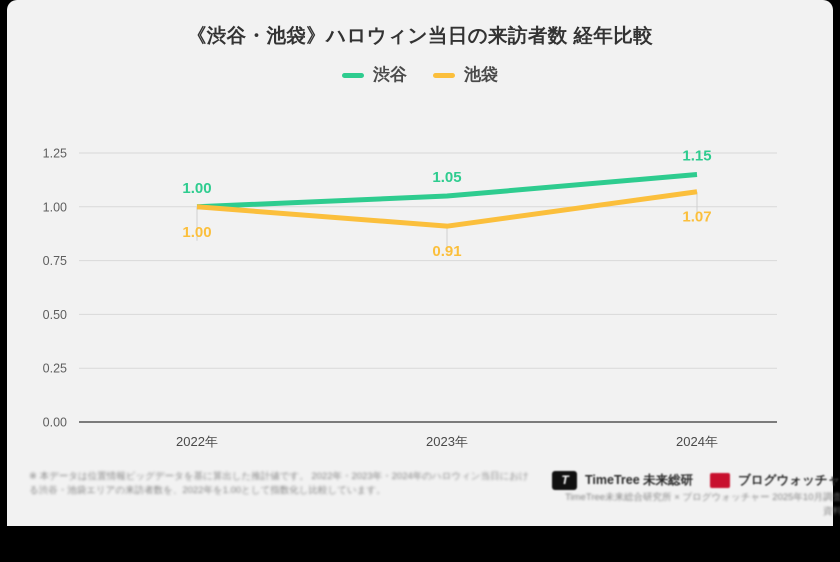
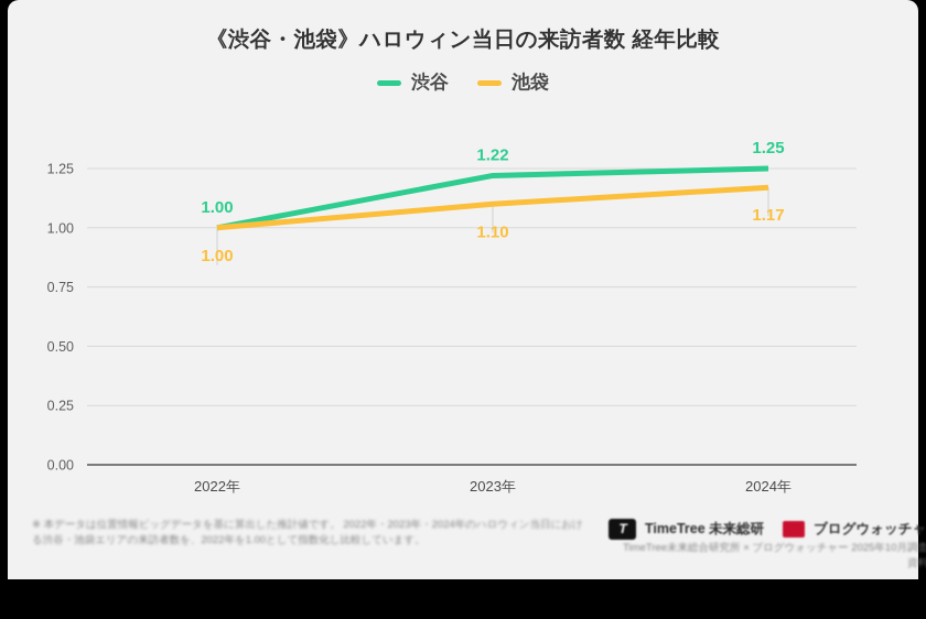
渋谷/2023年: 1.05 -> 1.22
池袋/2023年: 0.91 -> 1.10
渋谷/2024年: 1.15 -> 1.25
池袋/2024年: 1.07 -> 1.17
